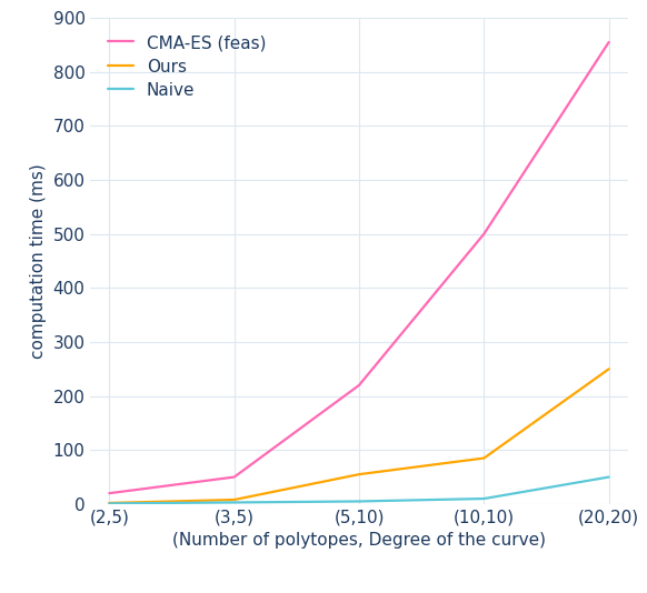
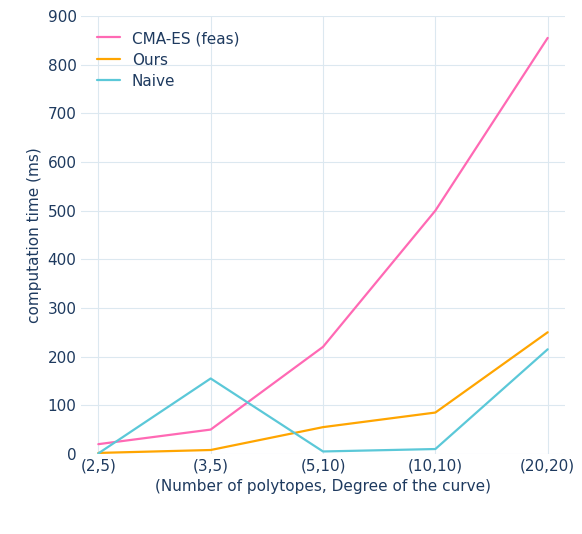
Naive/(3,5): 3 -> 155
Naive/(20,20): 50 -> 215
